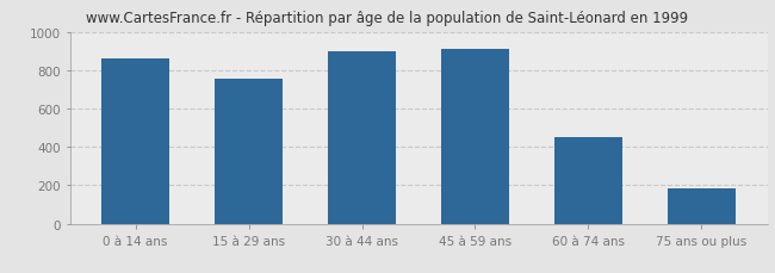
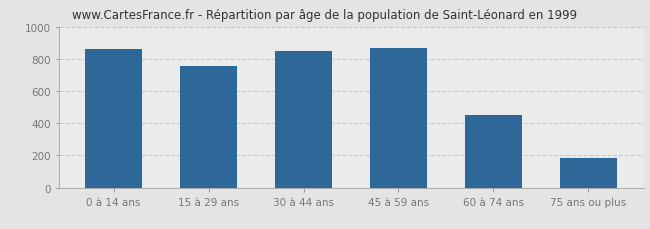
30 à 44 ans: 900 -> 850
45 à 59 ans: 910 -> 870
